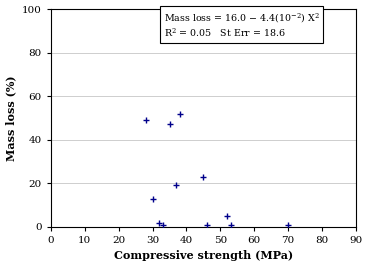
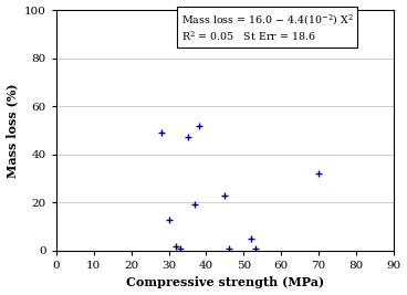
70: 1 -> 32
